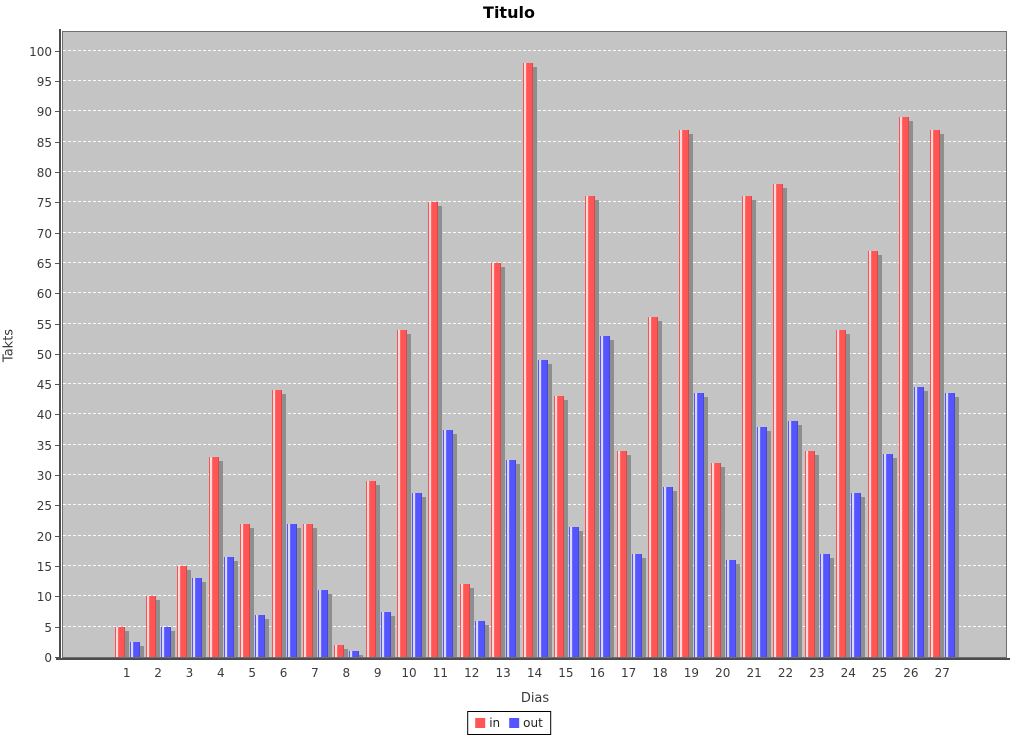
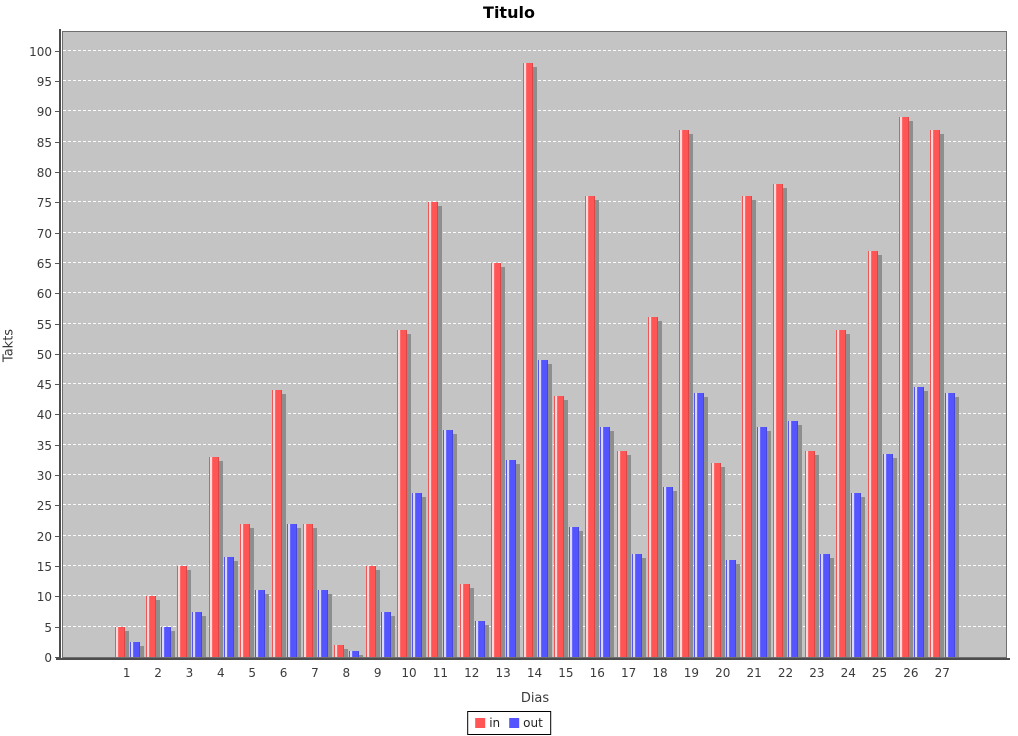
out/3: 13 -> 8
out/5: 7 -> 11
in/9: 29 -> 15
out/16: 53 -> 38
